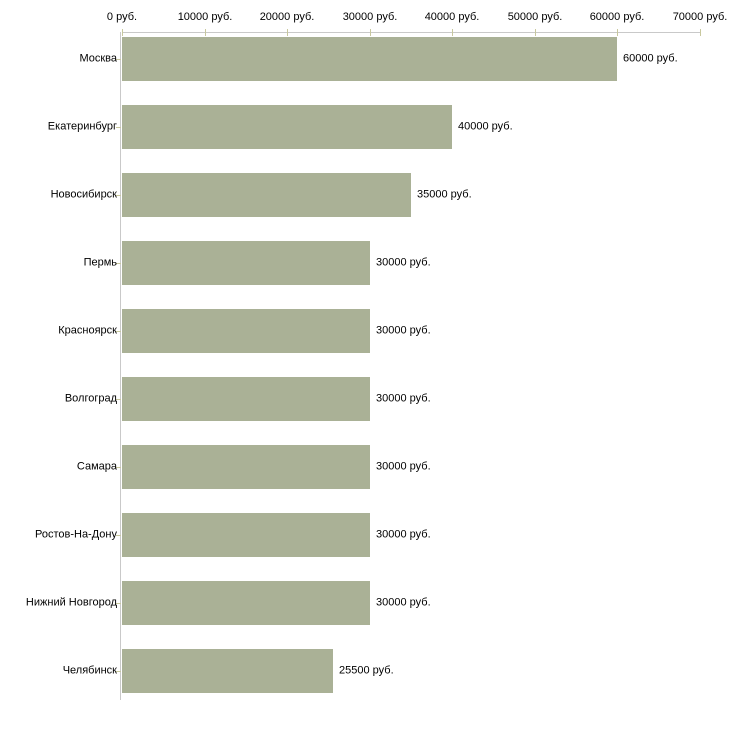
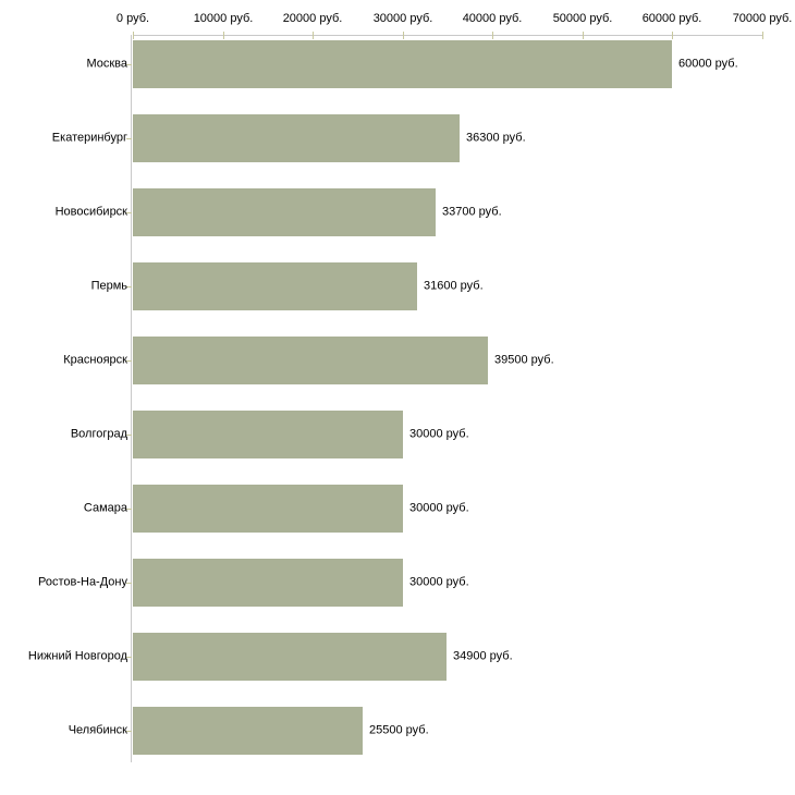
Екатеринбург: 40000 -> 36300
Новосибирск: 35000 -> 33700
Пермь: 30000 -> 31600
Красноярск: 30000 -> 39500
Нижний Новгород: 30000 -> 34900
